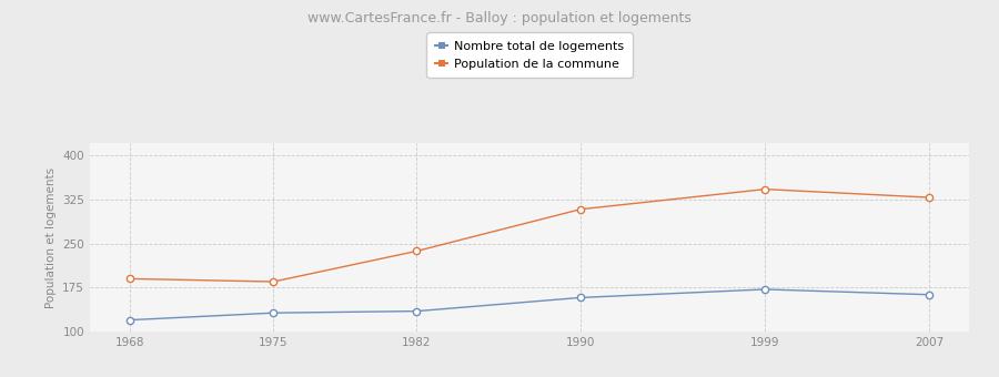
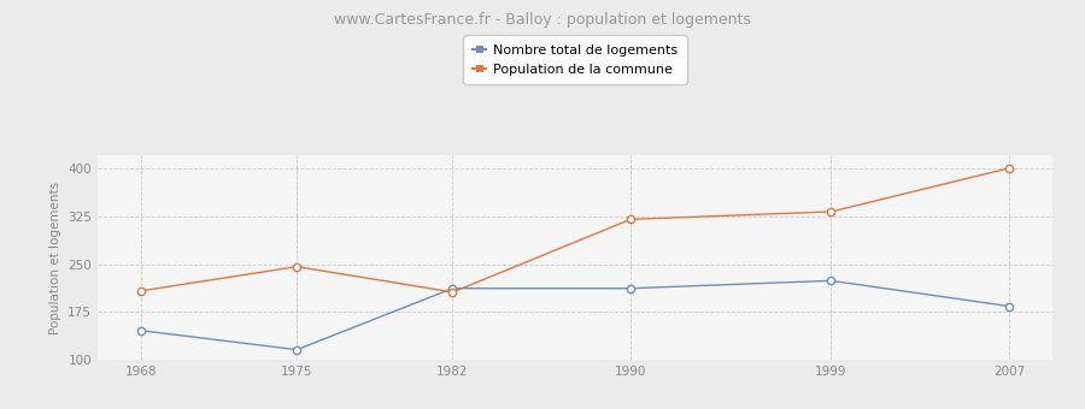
Nombre total de logements/1968: 120 -> 146
Population de la commune/1968: 190 -> 208
Nombre total de logements/1975: 132 -> 116
Population de la commune/1975: 185 -> 246
Nombre total de logements/1982: 135 -> 212
Population de la commune/1982: 237 -> 206
Nombre total de logements/1990: 158 -> 212
Population de la commune/1990: 308 -> 320
Nombre total de logements/1999: 172 -> 224
Population de la commune/1999: 342 -> 332
Nombre total de logements/2007: 163 -> 184
Population de la commune/2007: 328 -> 400
